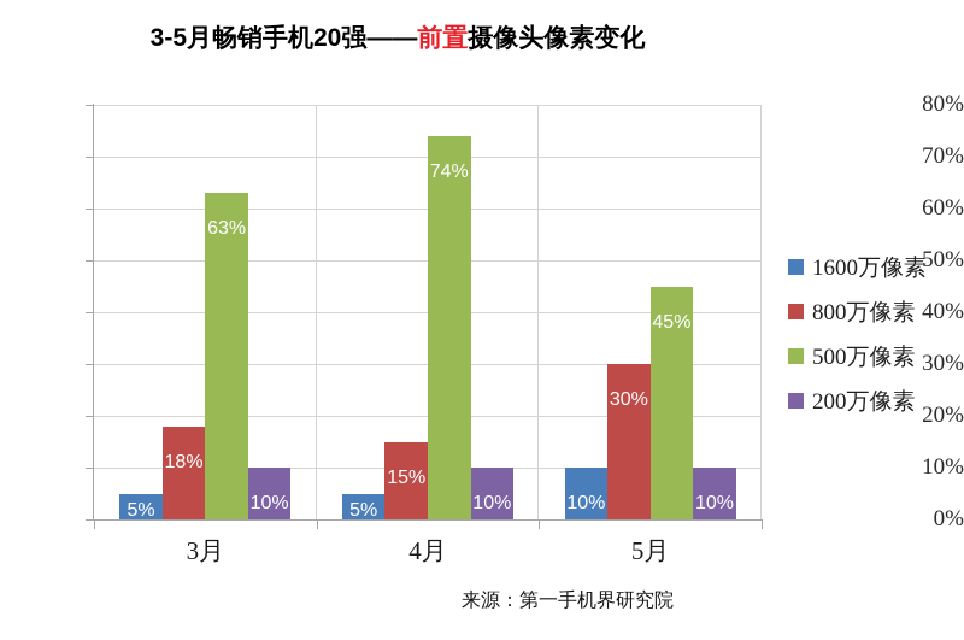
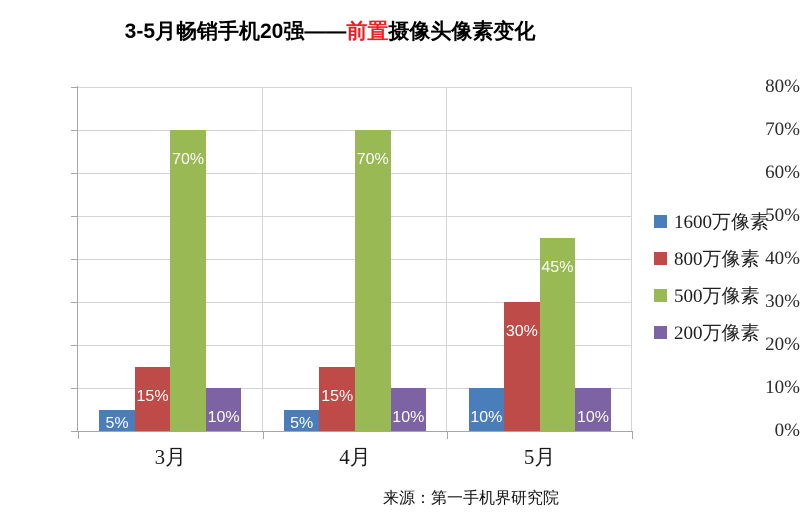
800万像素/3月: 18% -> 15%
500万像素/3月: 63% -> 70%
500万像素/4月: 74% -> 70%
